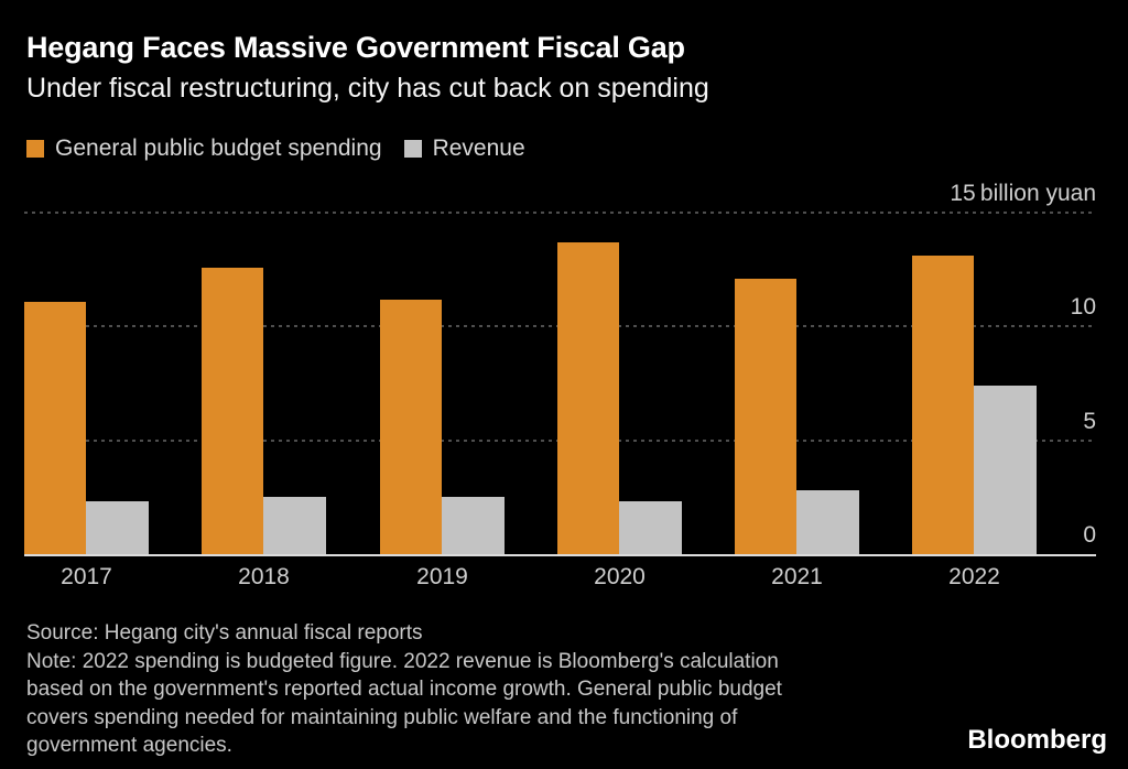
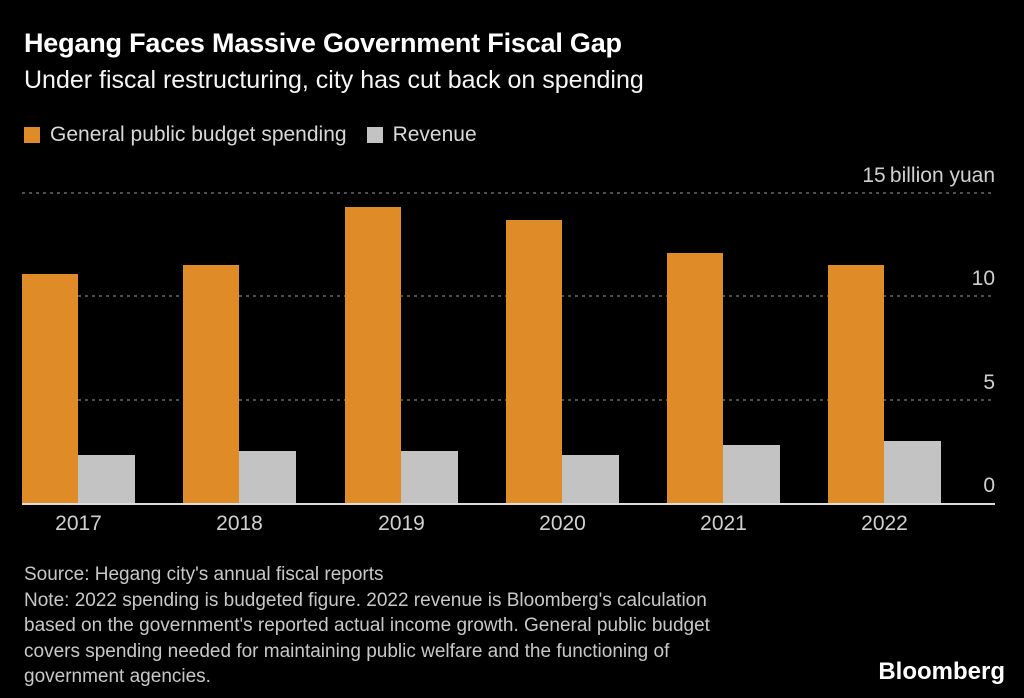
General public budget spending/2018: 12.6 -> 11.5
General public budget spending/2019: 11.2 -> 14.3
General public budget spending/2022: 13.1 -> 11.5
Revenue/2022: 7.4 -> 3.0
